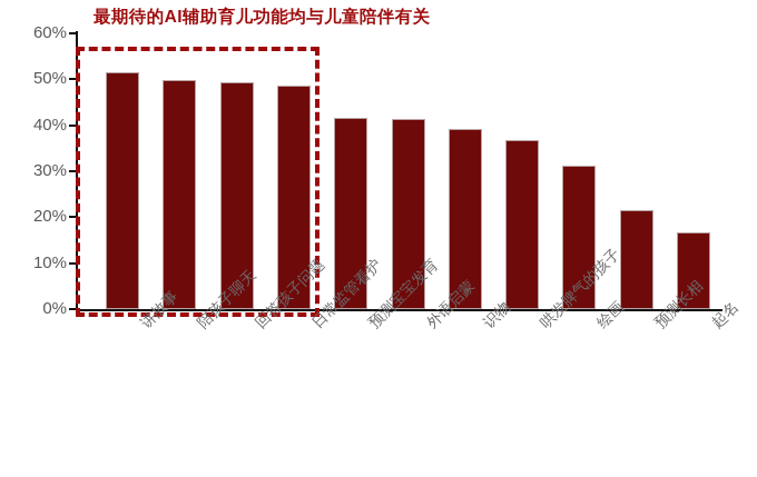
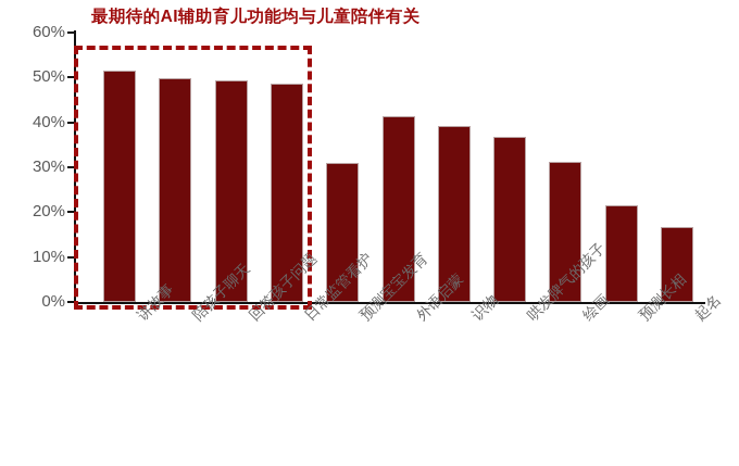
预测宝宝发育: 42% -> 31%
